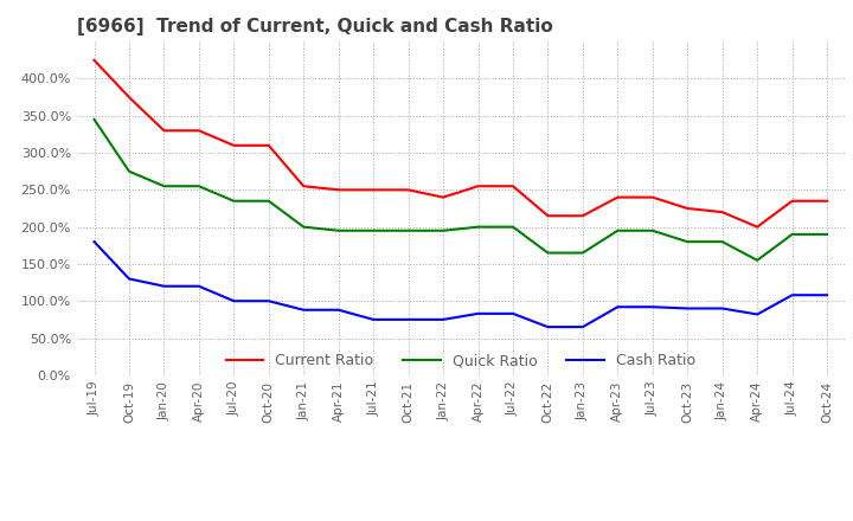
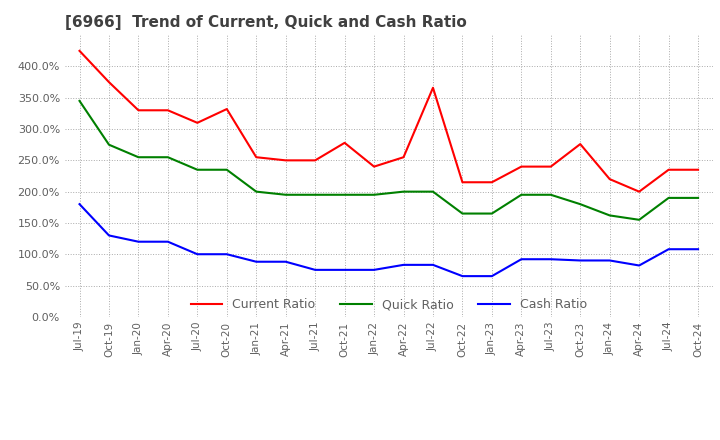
Current Ratio/Oct-20: 310% -> 332%
Current Ratio/Oct-21: 250% -> 278%
Current Ratio/Jul-22: 255% -> 366%
Current Ratio/Oct-23: 225% -> 276%
Quick Ratio/Jan-24: 180% -> 162%
